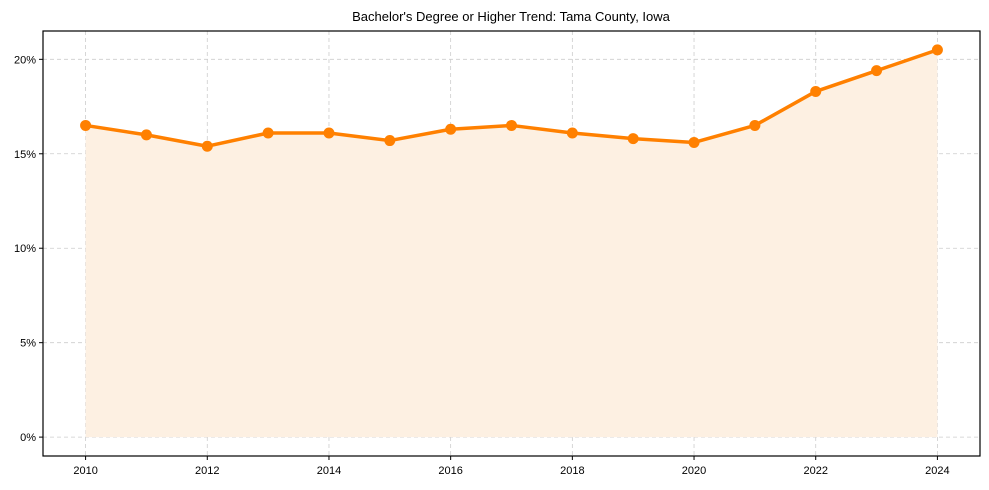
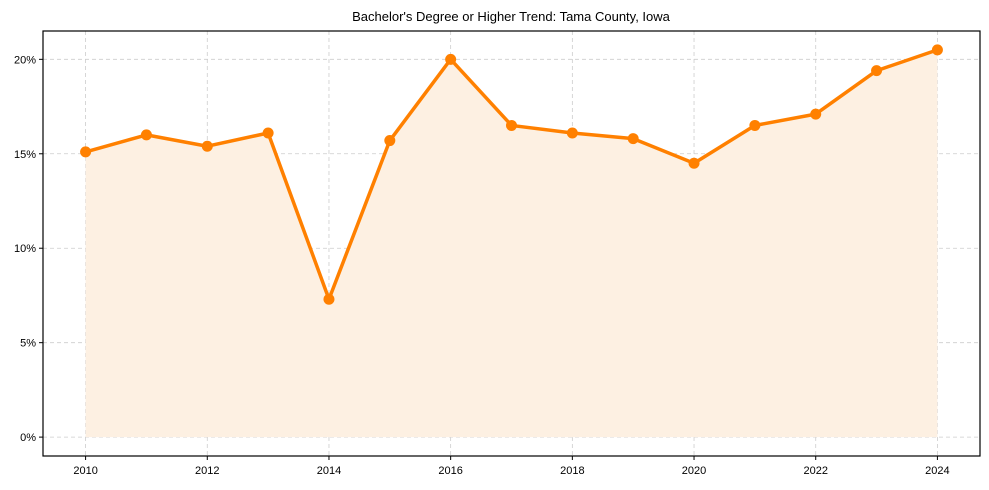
2010: 16.5% -> 15.1%
2014: 16.1% -> 7.3%
2016: 16.3% -> 20.0%
2020: 15.6% -> 14.5%
2022: 18.3% -> 17.1%
